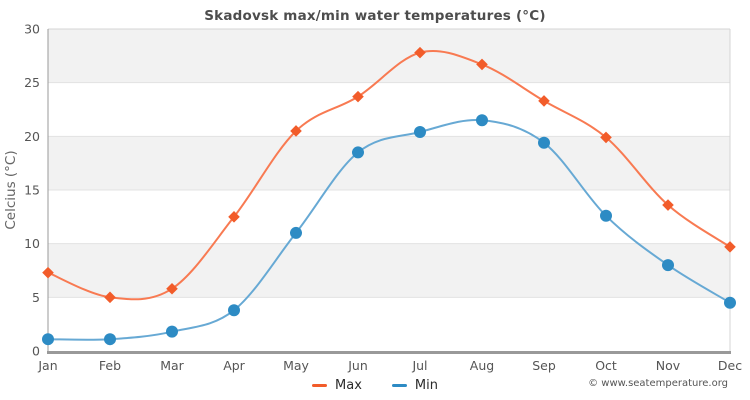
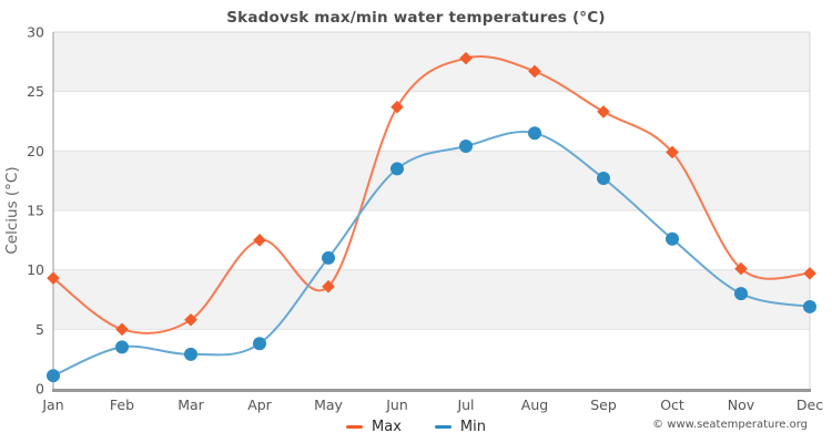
Max/Jan: 7.3 -> 9.3
Min/Feb: 1.1 -> 3.5
Min/Mar: 1.8 -> 2.9
Max/May: 20.5 -> 8.6
Min/Sep: 19.4 -> 17.7
Max/Nov: 13.6 -> 10.1
Min/Dec: 4.5 -> 6.9
